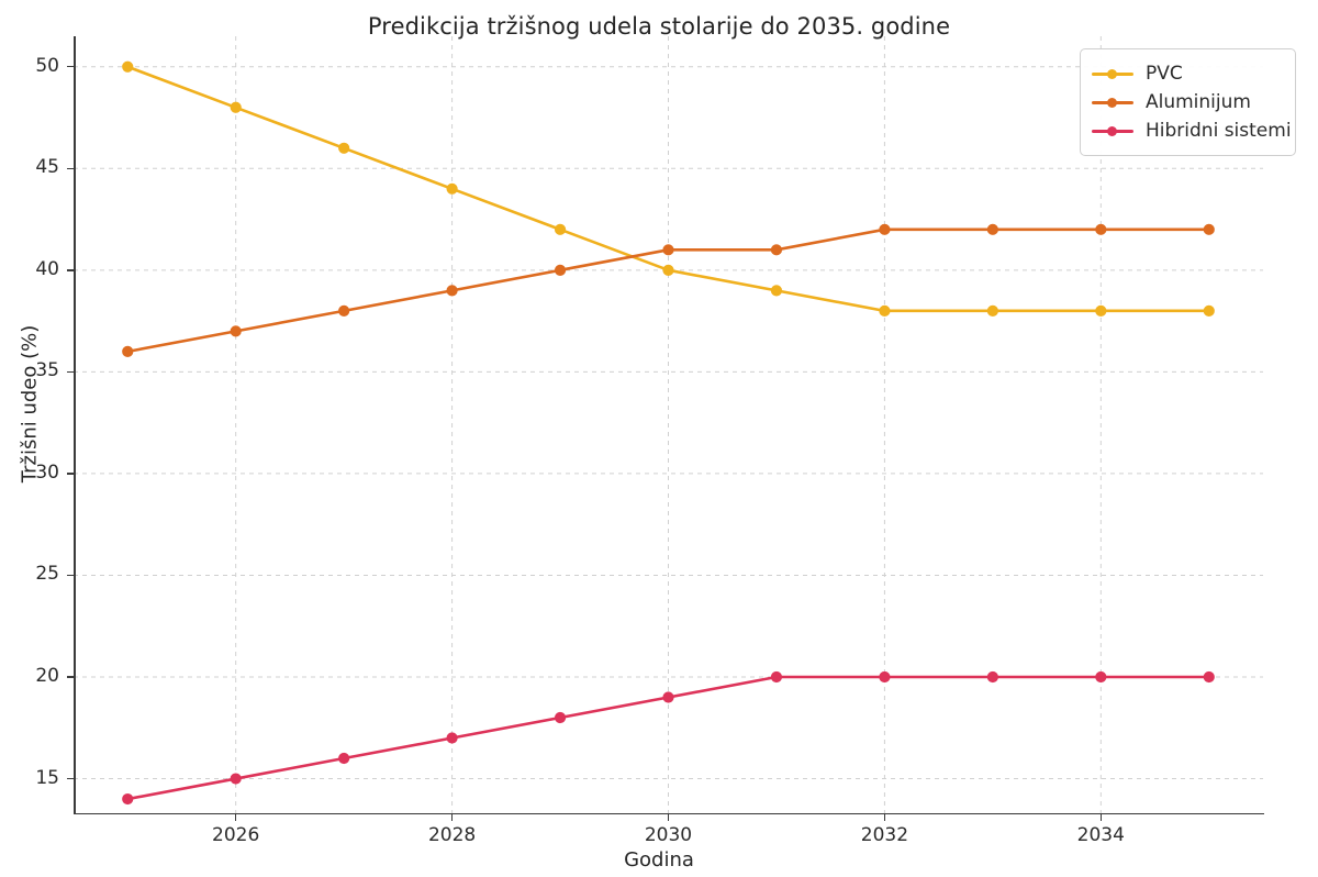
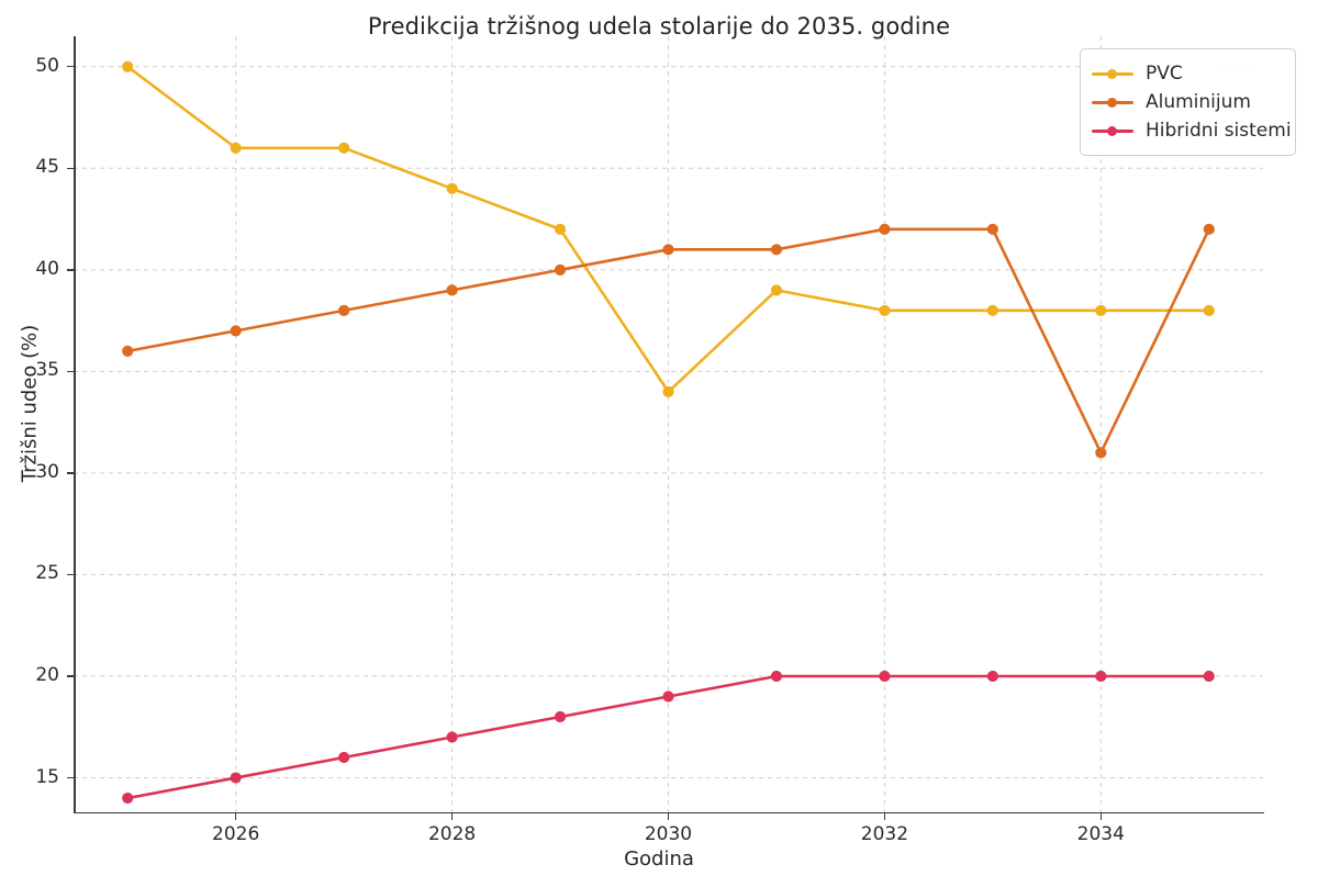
PVC/2026: 48 -> 46
PVC/2030: 40 -> 34
Aluminijum/2034: 42 -> 31
